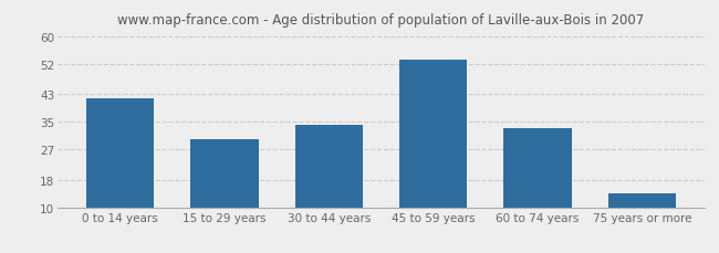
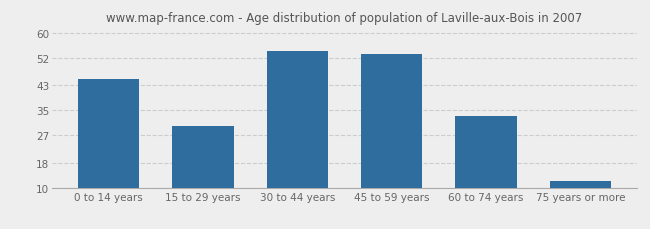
0 to 14 years: 42 -> 45
30 to 44 years: 34 -> 54
75 years or more: 14 -> 12
